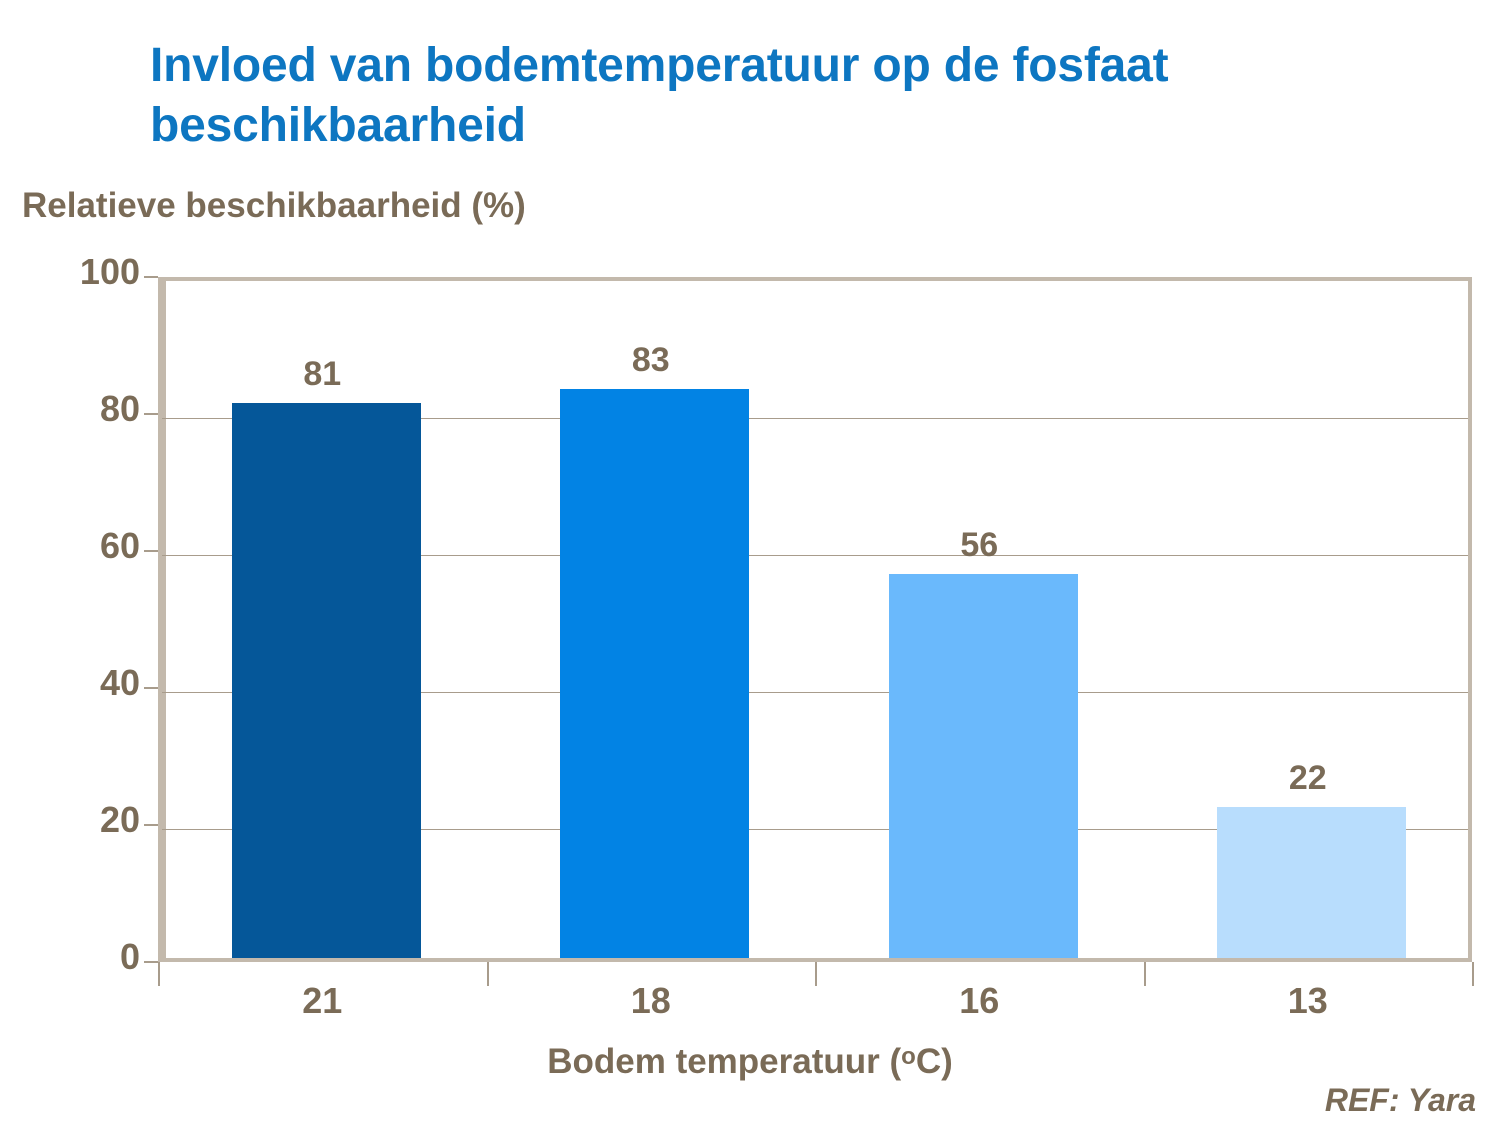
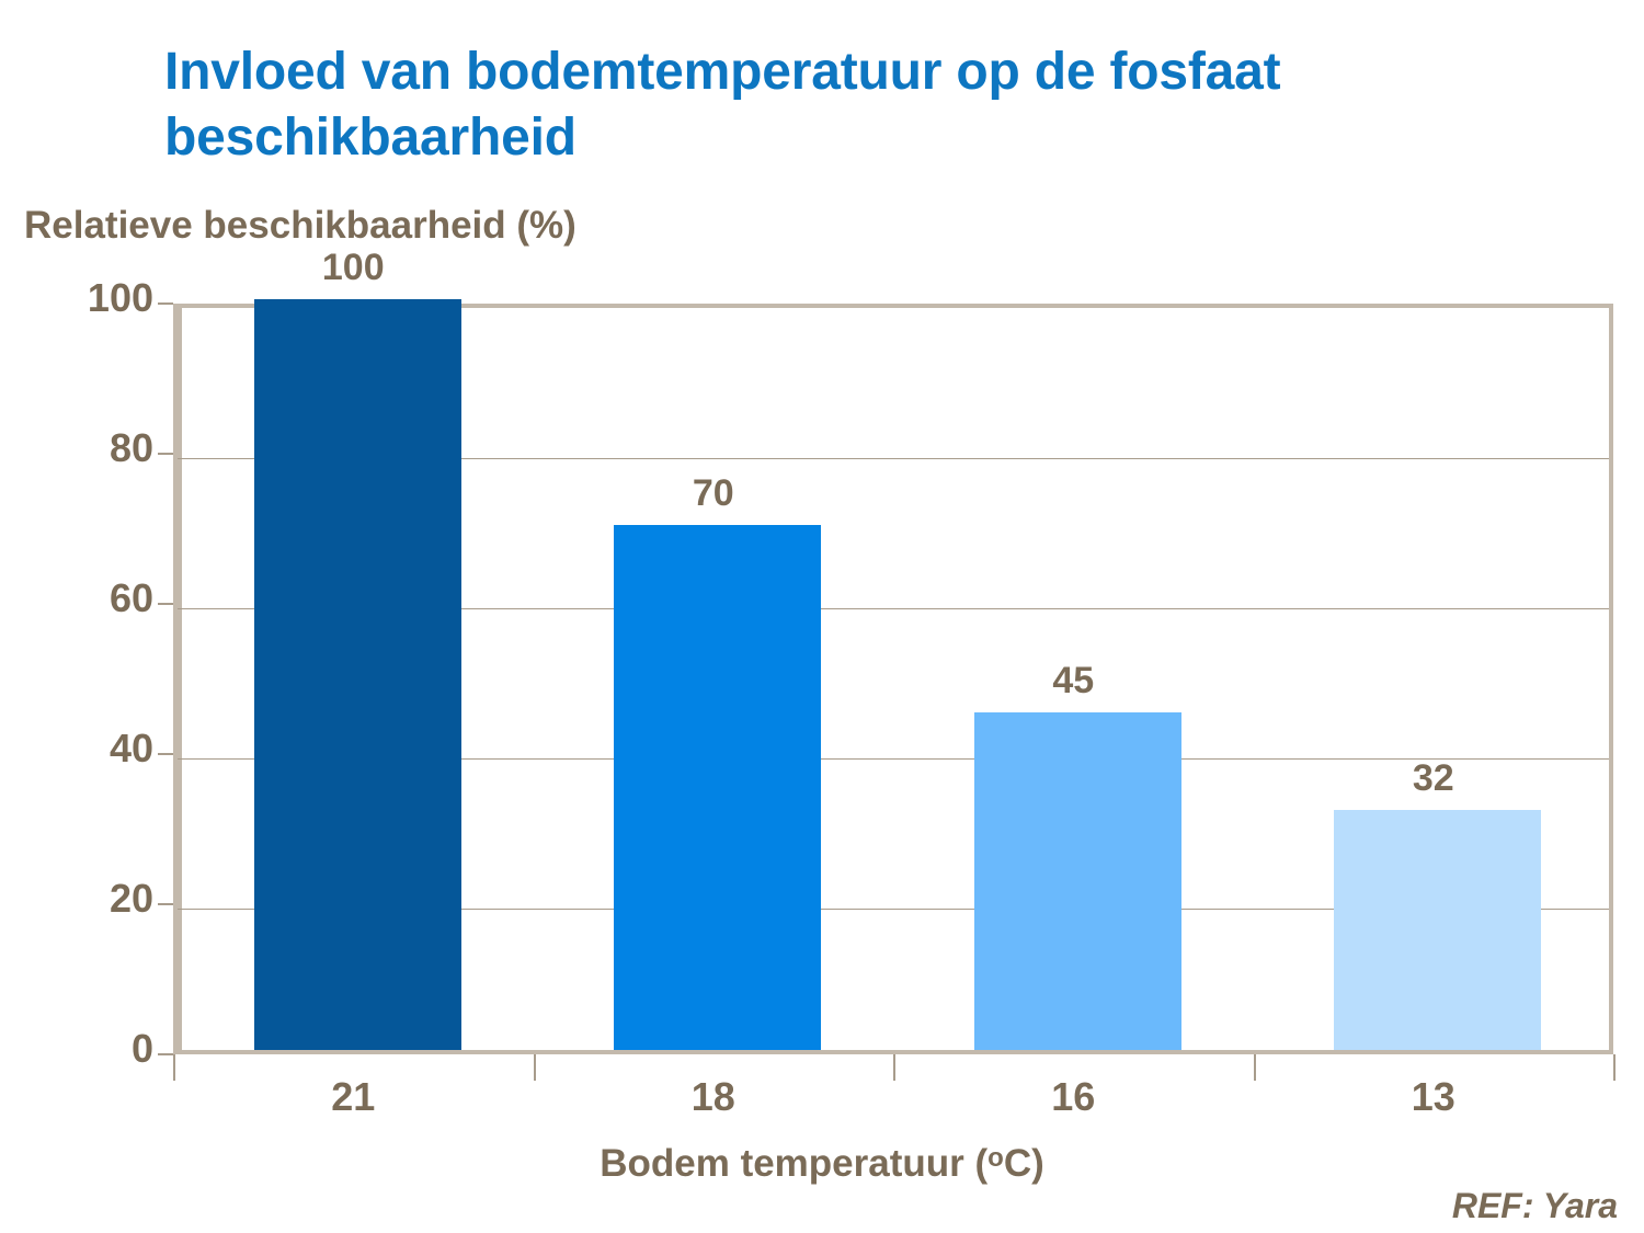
21: 81 -> 100
18: 83 -> 70
16: 56 -> 45
13: 22 -> 32
